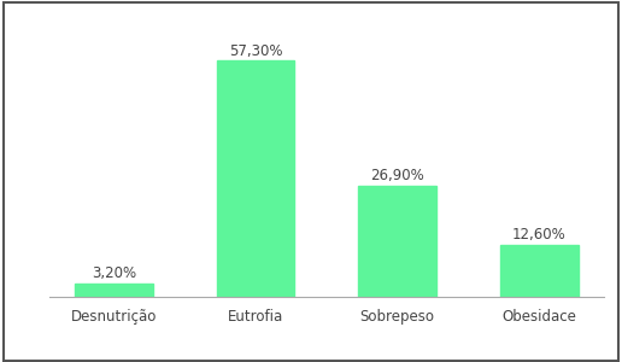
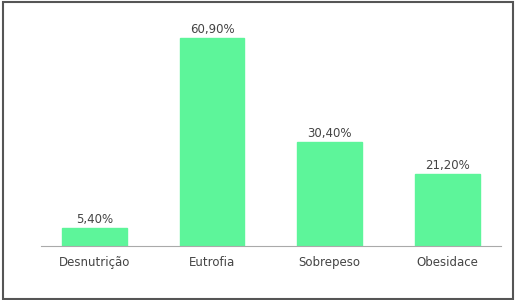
Desnutrição: 3,20% -> 5,40%
Eutrofia: 57,30% -> 60,90%
Sobrepeso: 26,90% -> 30,40%
Obesidace: 12,60% -> 21,20%
